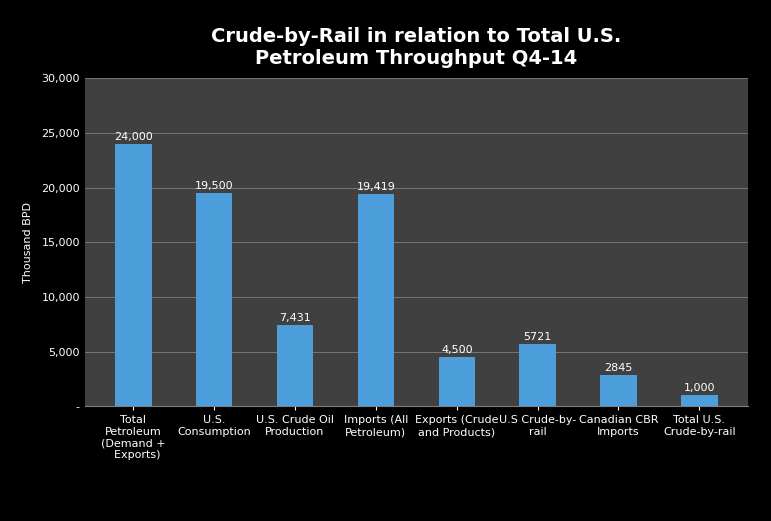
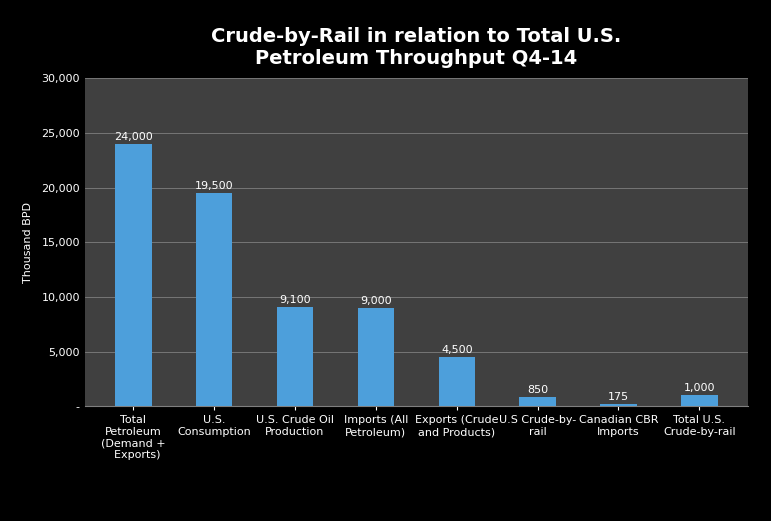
U.S. Crude Oil Production: 7,431 -> 9,100
Imports (All Petroleum): 19,419 -> 9,000
U.S Crude-by- rail: 5721 -> 850
Canadian CBR Imports: 2845 -> 175
